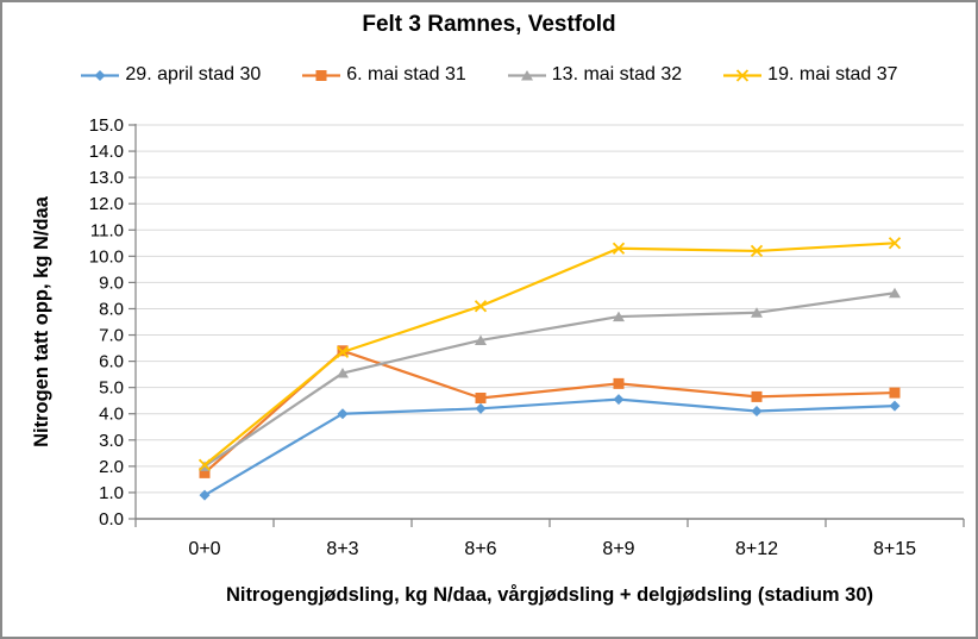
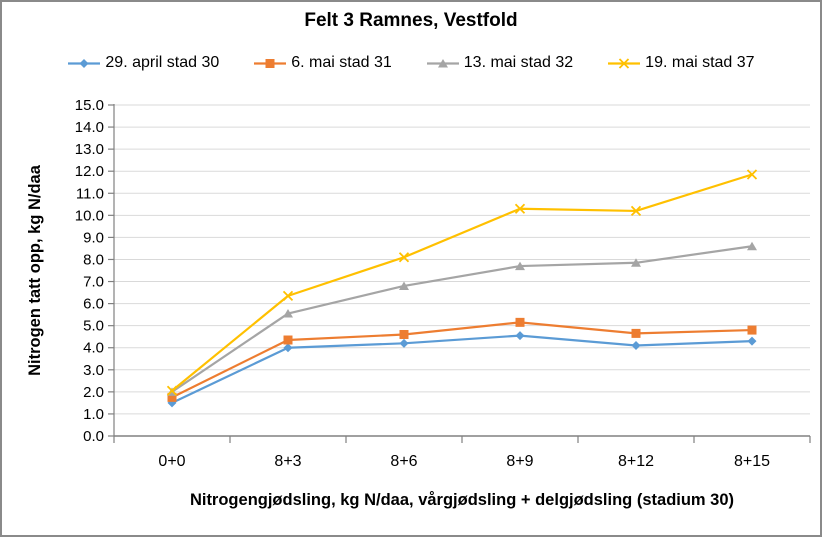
29. april stad 30/0+0: 0.9 -> 1.5
6. mai stad 31/8+3: 6.4 -> 4.3
19. mai stad 37/8+15: 10.5 -> 11.8
